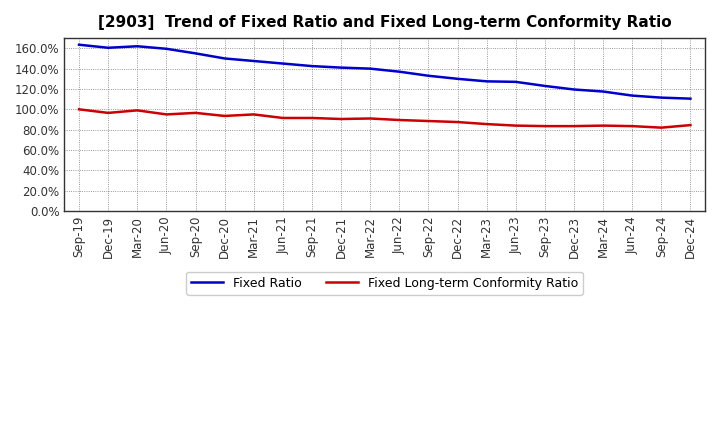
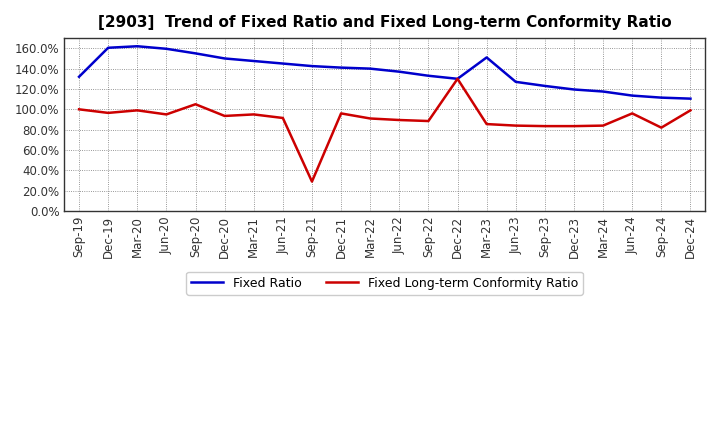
Fixed Ratio/Sep-19: 164% -> 132%
Fixed Long-term Conformity Ratio/Sep-20: 96% -> 105%
Fixed Long-term Conformity Ratio/Sep-21: 92% -> 29%
Fixed Long-term Conformity Ratio/Dec-21: 90% -> 96%
Fixed Long-term Conformity Ratio/Dec-22: 88% -> 130%
Fixed Ratio/Mar-23: 128% -> 151%
Fixed Long-term Conformity Ratio/Jun-24: 84% -> 96%
Fixed Long-term Conformity Ratio/Dec-24: 84% -> 99%
